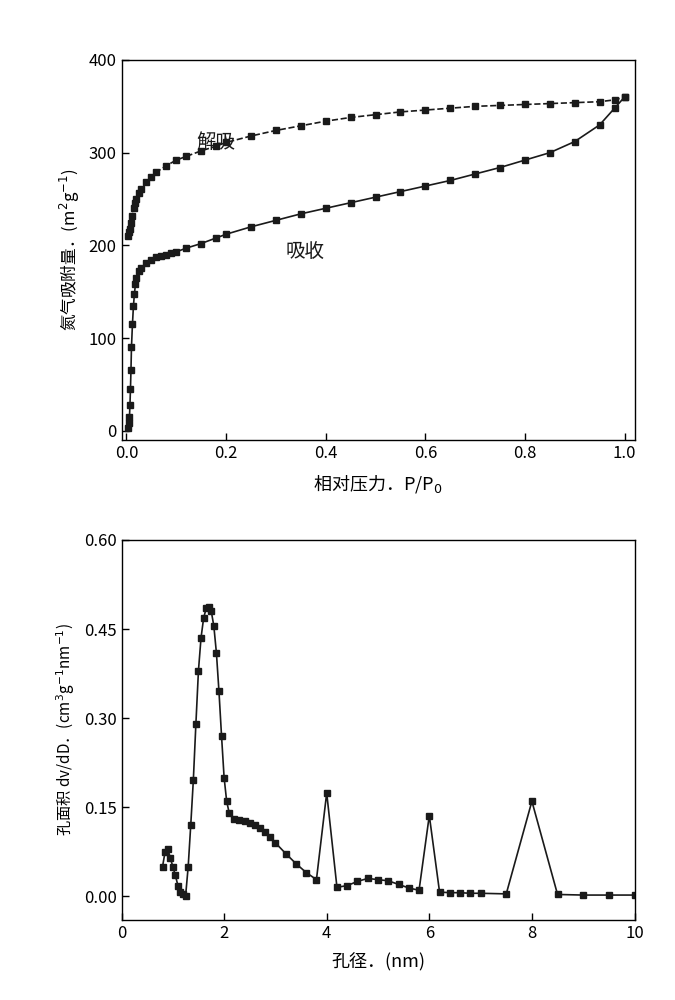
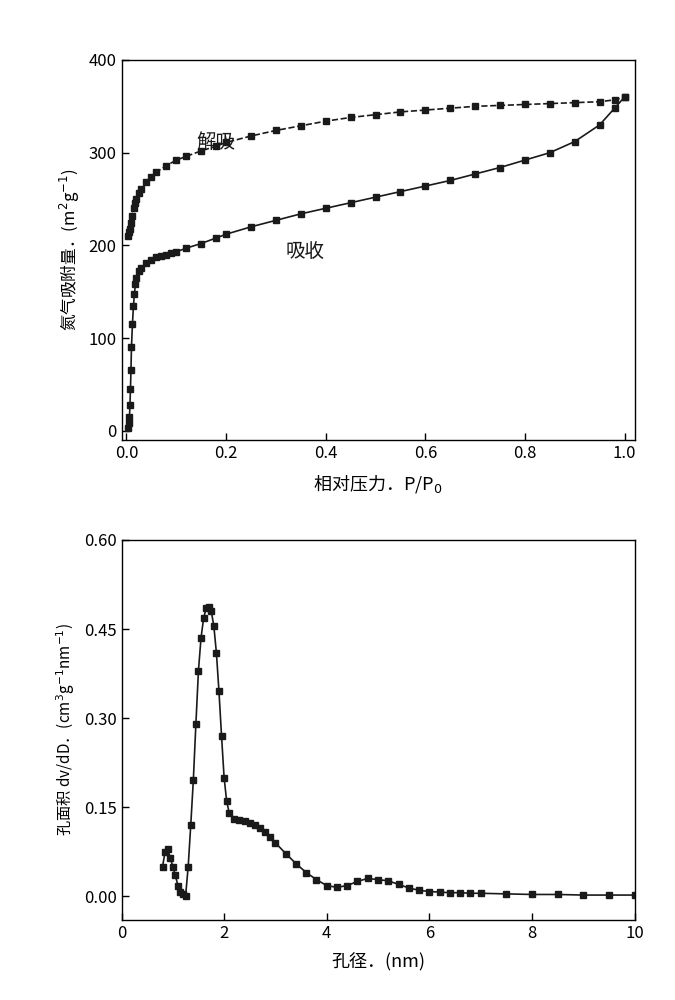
4: 0.174 -> 0.018
6: 0.136 -> 0.008
8: 0.160 -> 0.003
